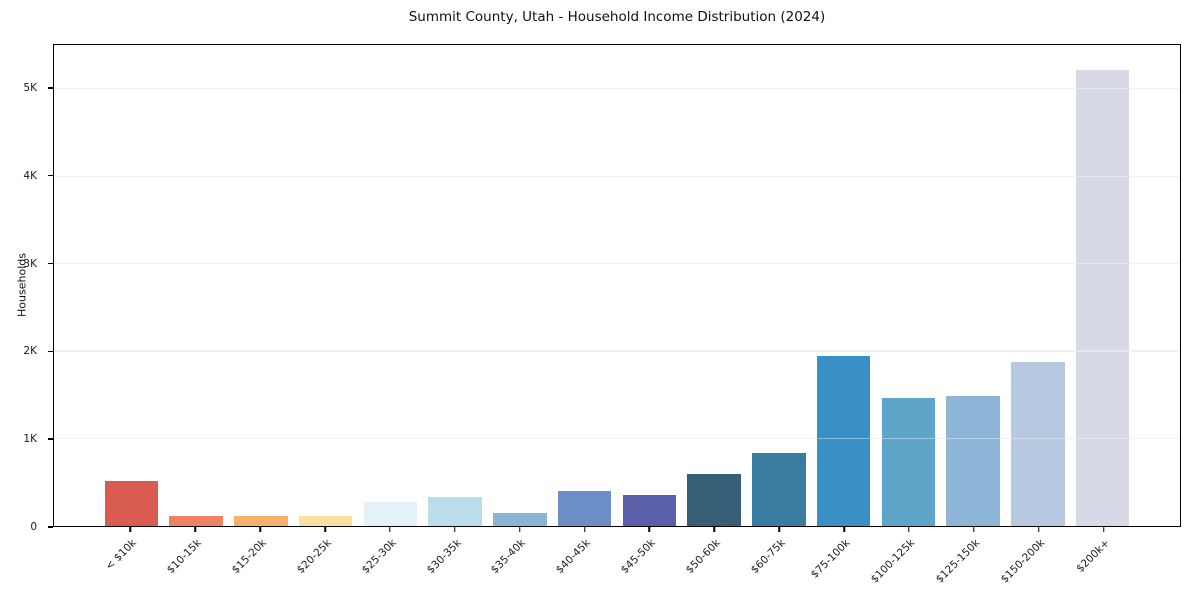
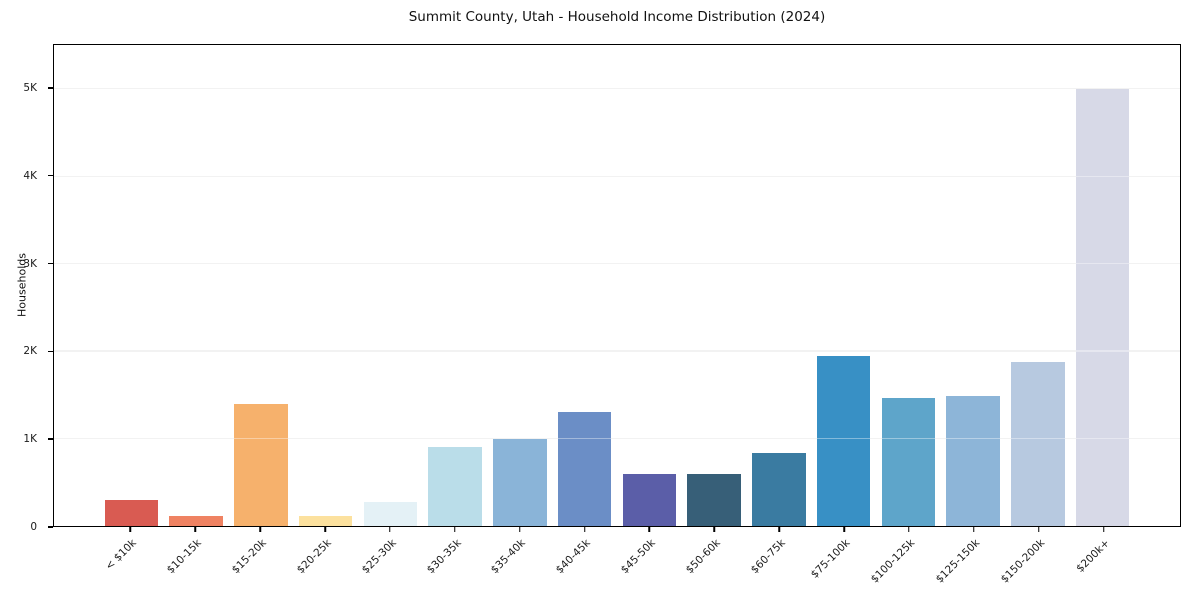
< $10k: 0.5K -> 0.3K
$15-20k: 0.1K -> 1.4K
$30-35k: 0.3K -> 0.9K
$35-40k: 0.2K -> 1.0K
$40-45k: 0.4K -> 1.3K
$45-50k: 0.4K -> 0.6K
$200k+: 5.2K -> 5.0K
